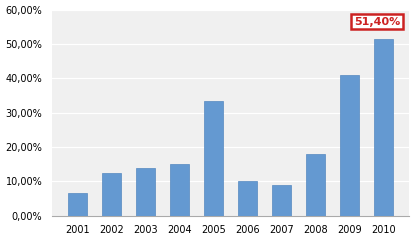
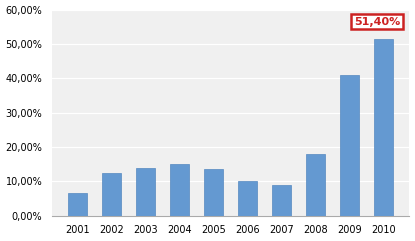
2005: 33,5% -> 13,5%
